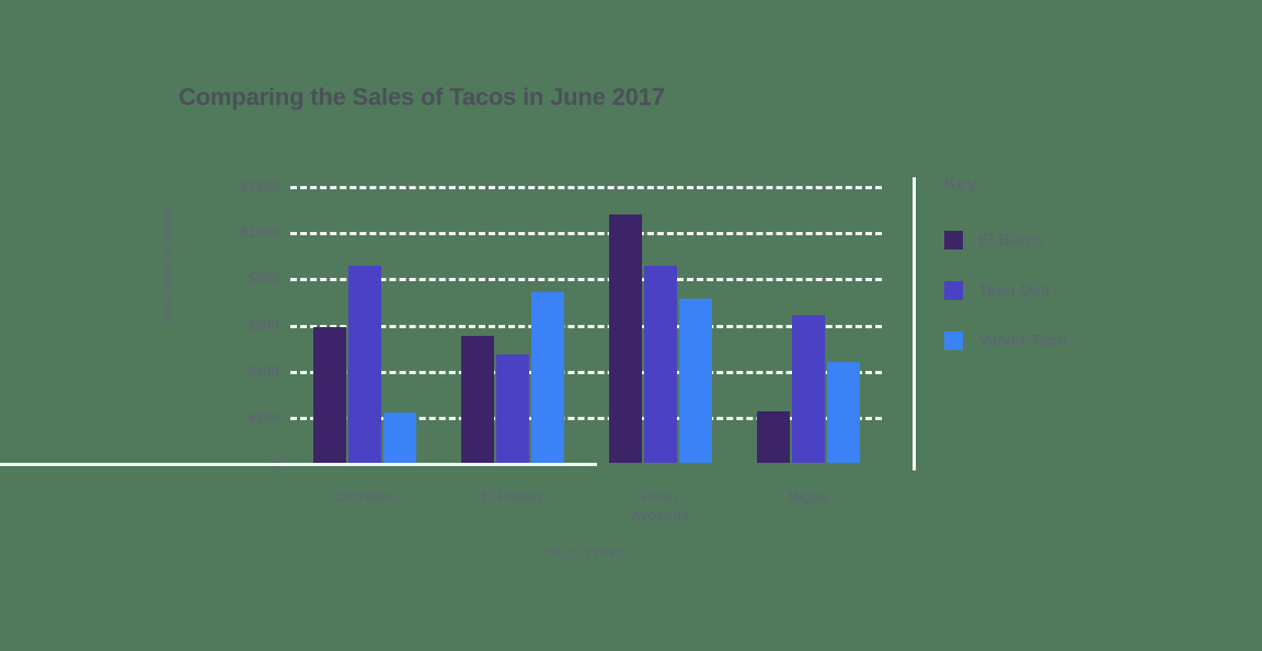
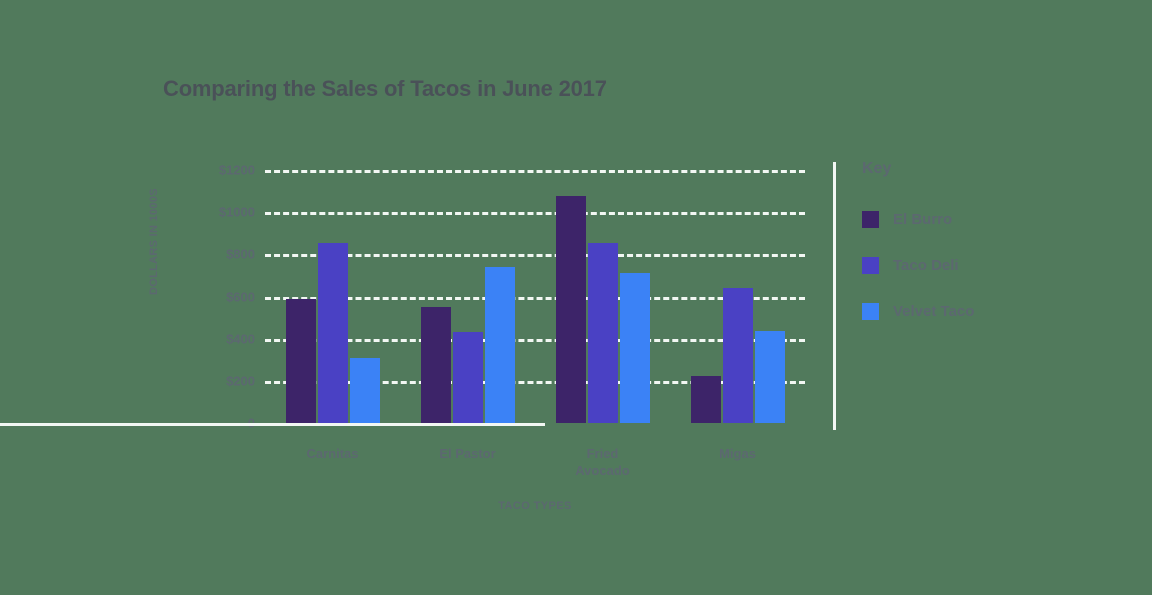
Velvet Taco/Carnitas: $220 -> $310
Taco Deli/El Pastor: $470 -> $430
